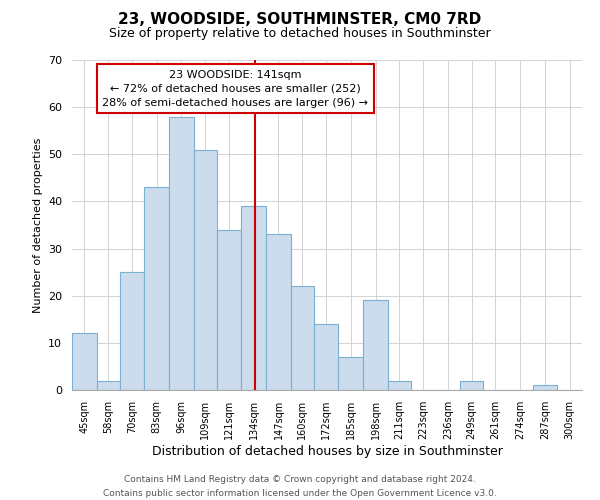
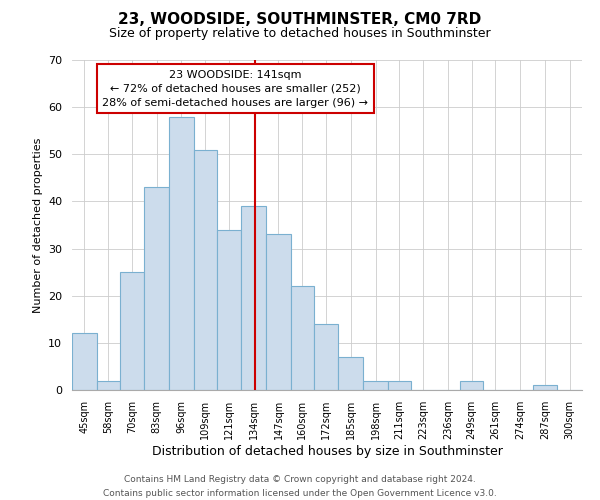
198sqm: 19 -> 2
